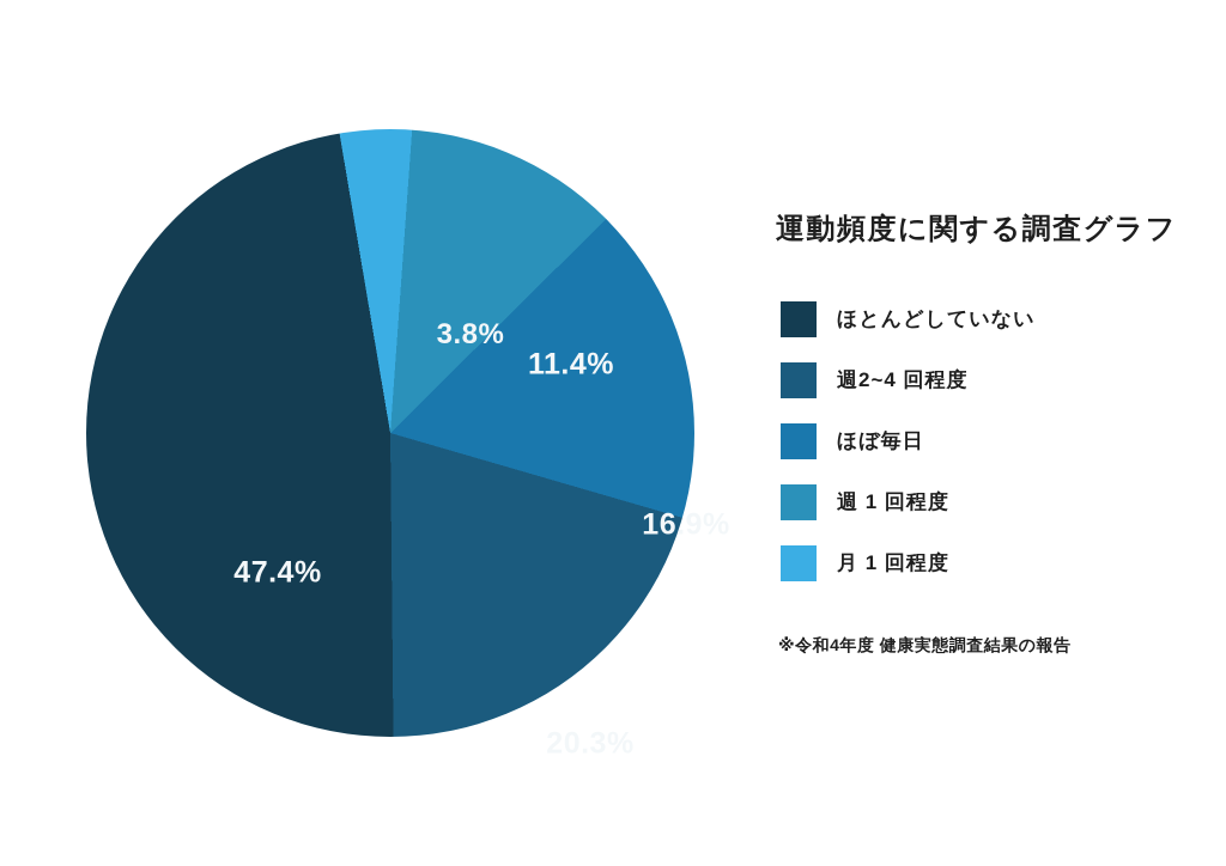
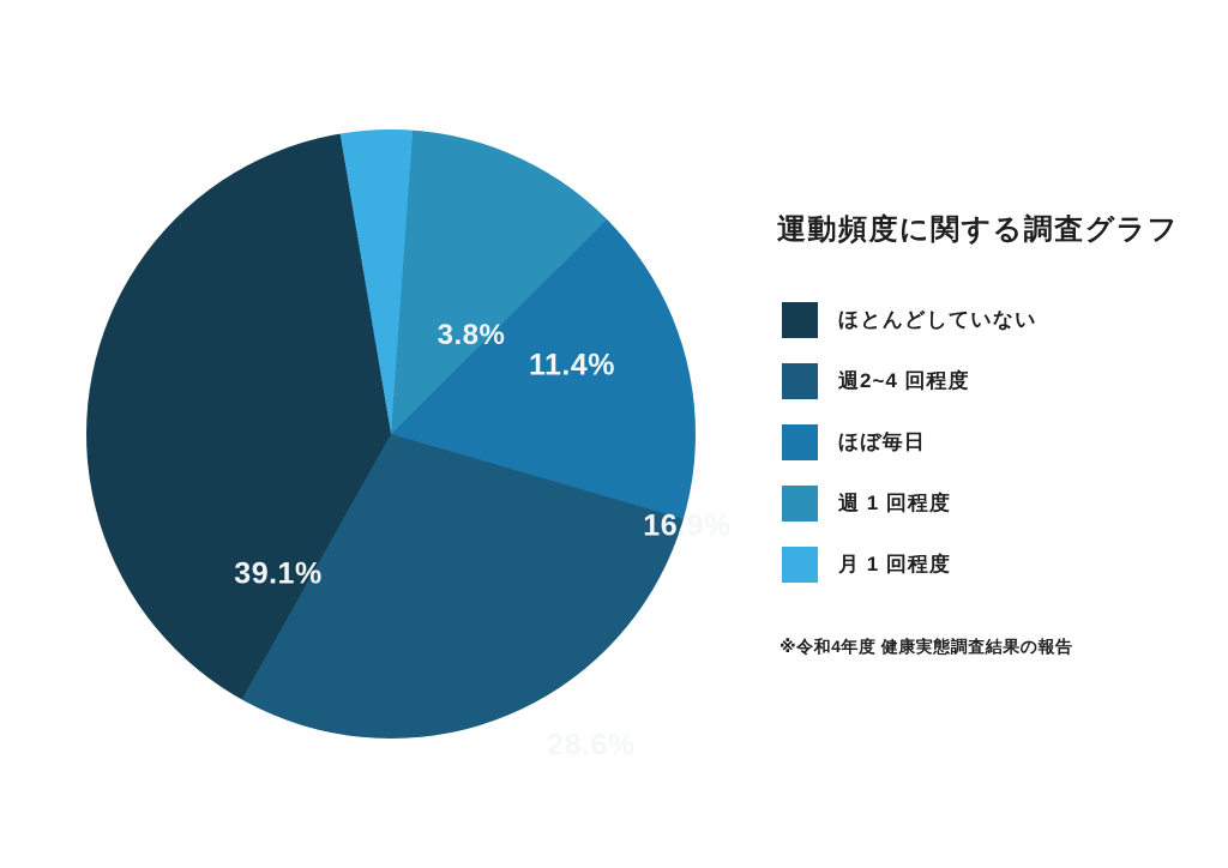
ほとんどしていない: 47.4% -> 39.1%
週2~4 回程度: 20.3% -> 28.6%
